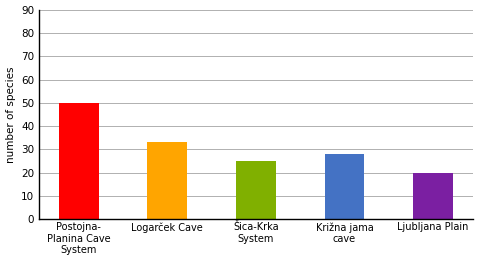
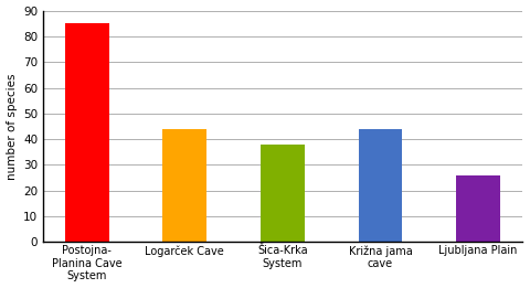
Postojna- Planina Cave System: 50 -> 85
Logarček Cave: 33 -> 44
Šica-Krka System: 25 -> 38
Križna jama cave: 28 -> 44
Ljubljana Plain: 20 -> 26
